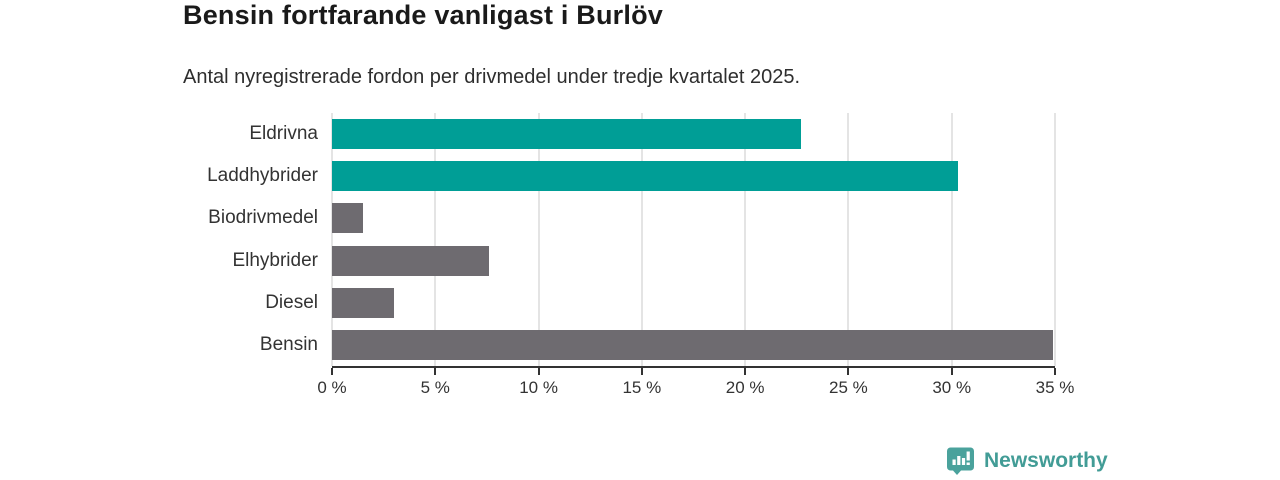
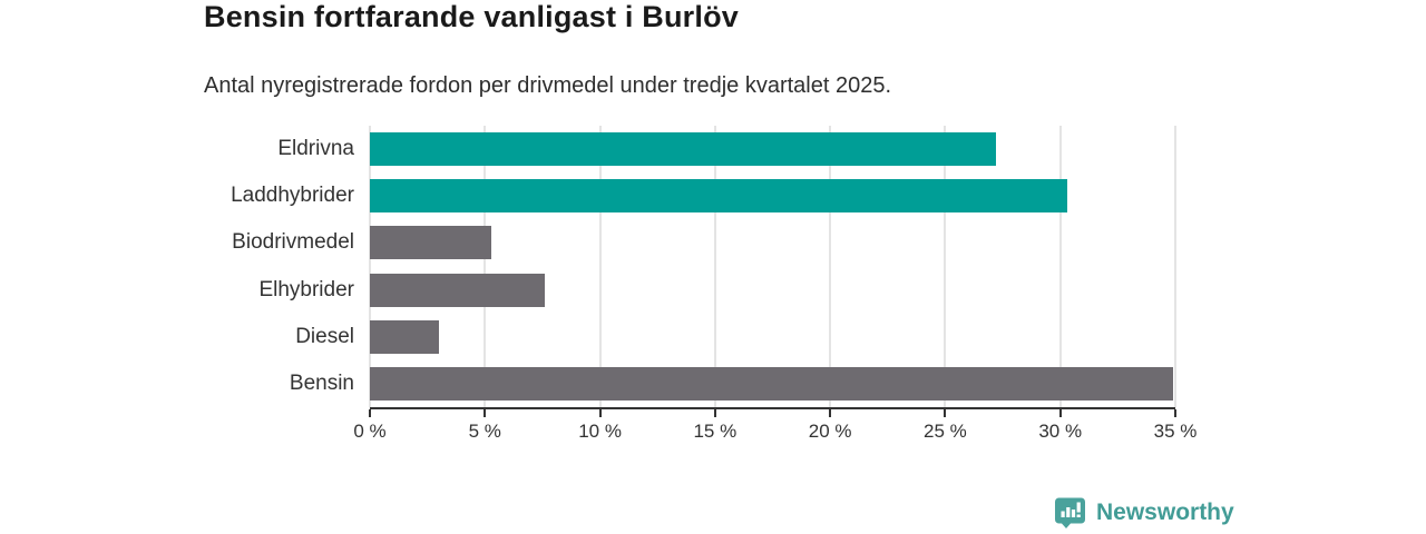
Eldrivna: 22.7% -> 27.2%
Biodrivmedel: 1.5% -> 5.3%
